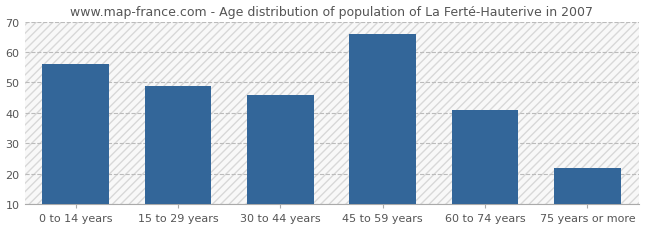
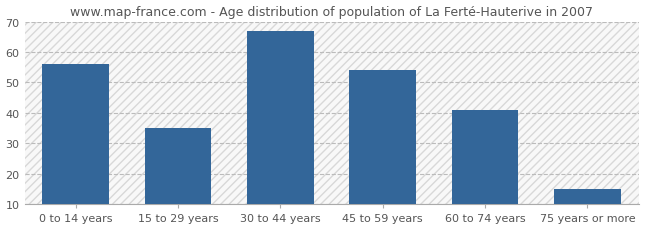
15 to 29 years: 49 -> 35
30 to 44 years: 46 -> 67
45 to 59 years: 66 -> 54
75 years or more: 22 -> 15
